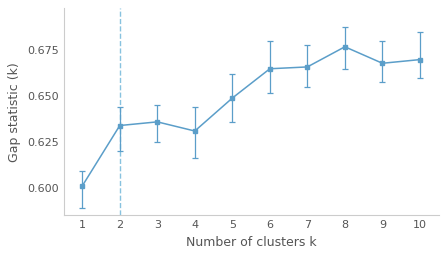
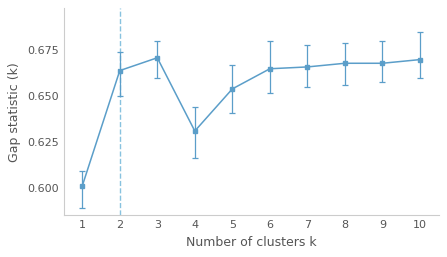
2: 0.634 -> 0.664
3: 0.636 -> 0.671
5: 0.649 -> 0.654
8: 0.677 -> 0.668
